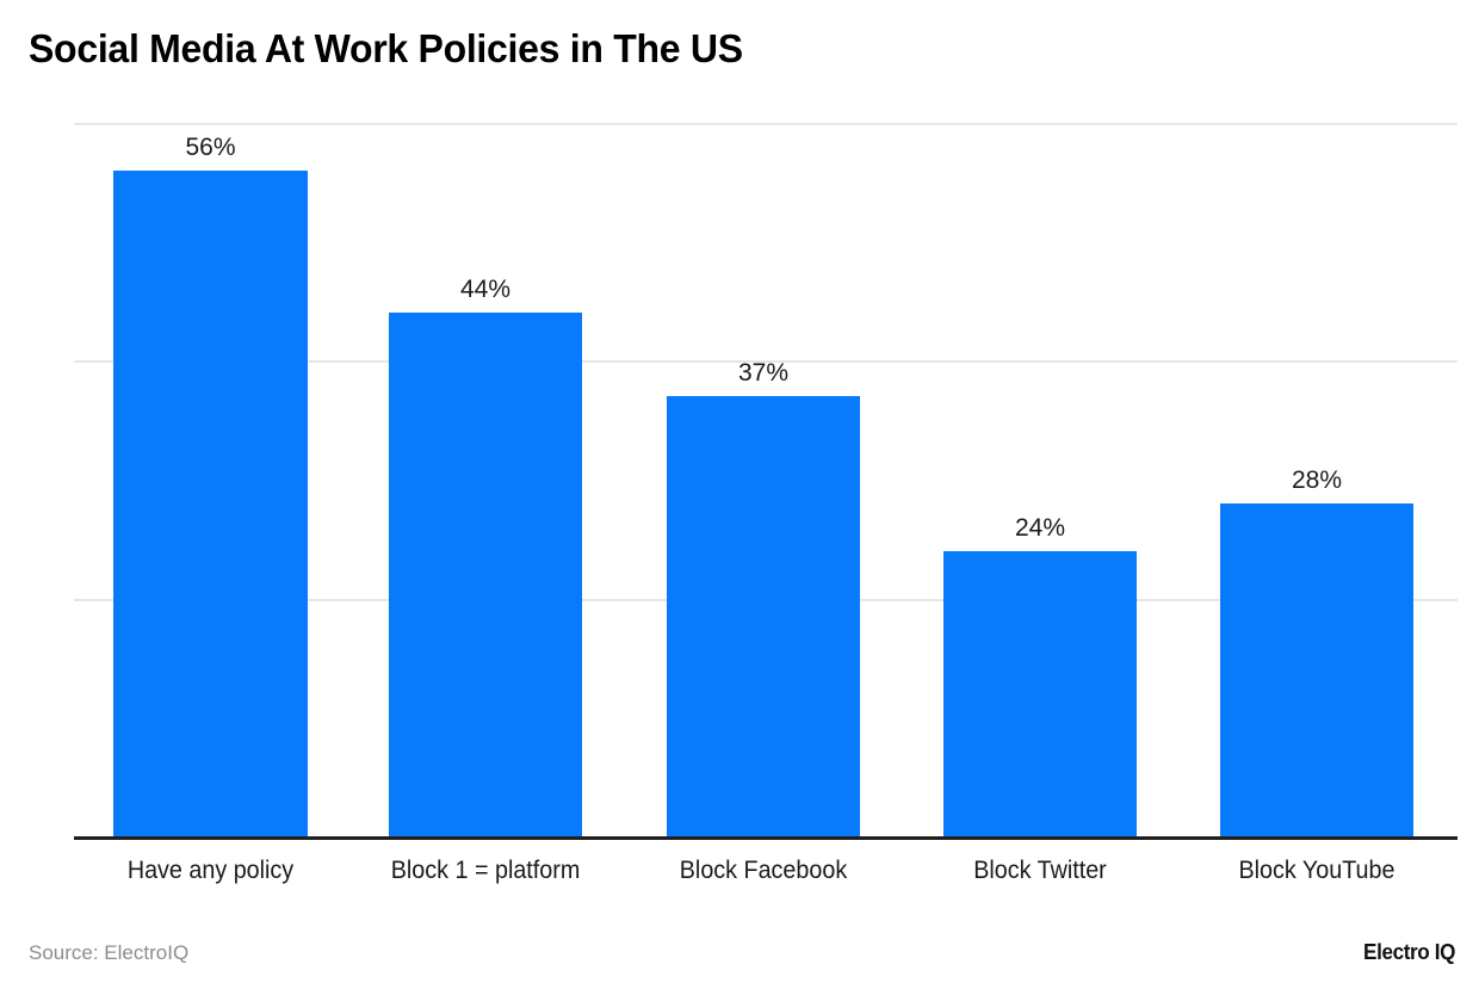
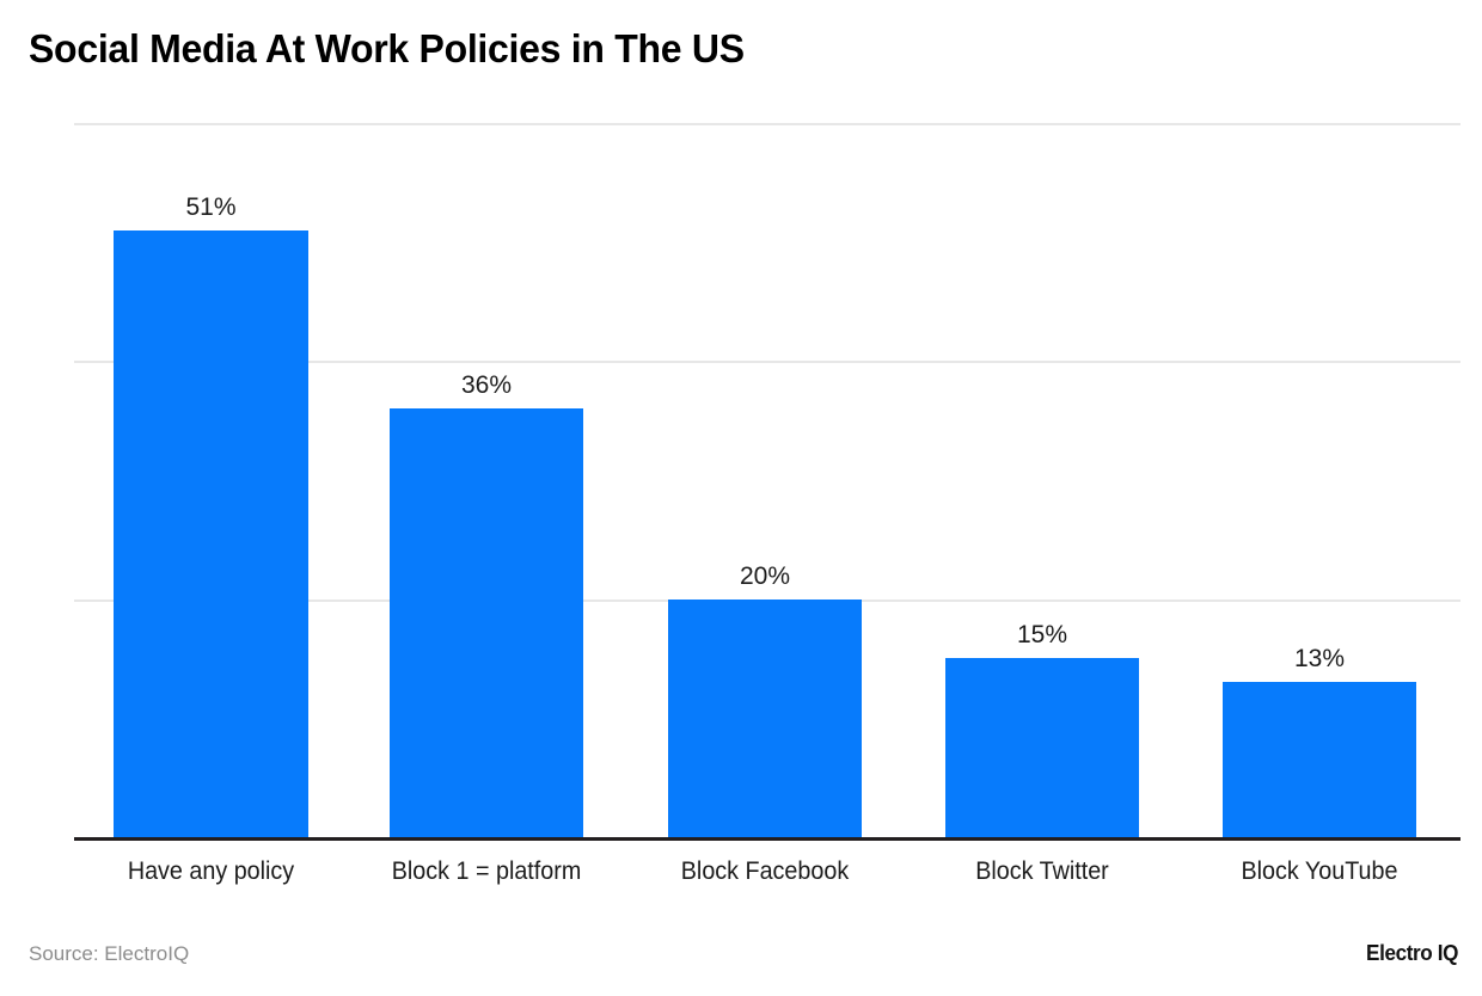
Have any policy: 56% -> 51%
Block 1 = platform: 44% -> 36%
Block Facebook: 37% -> 20%
Block Twitter: 24% -> 15%
Block YouTube: 28% -> 13%
